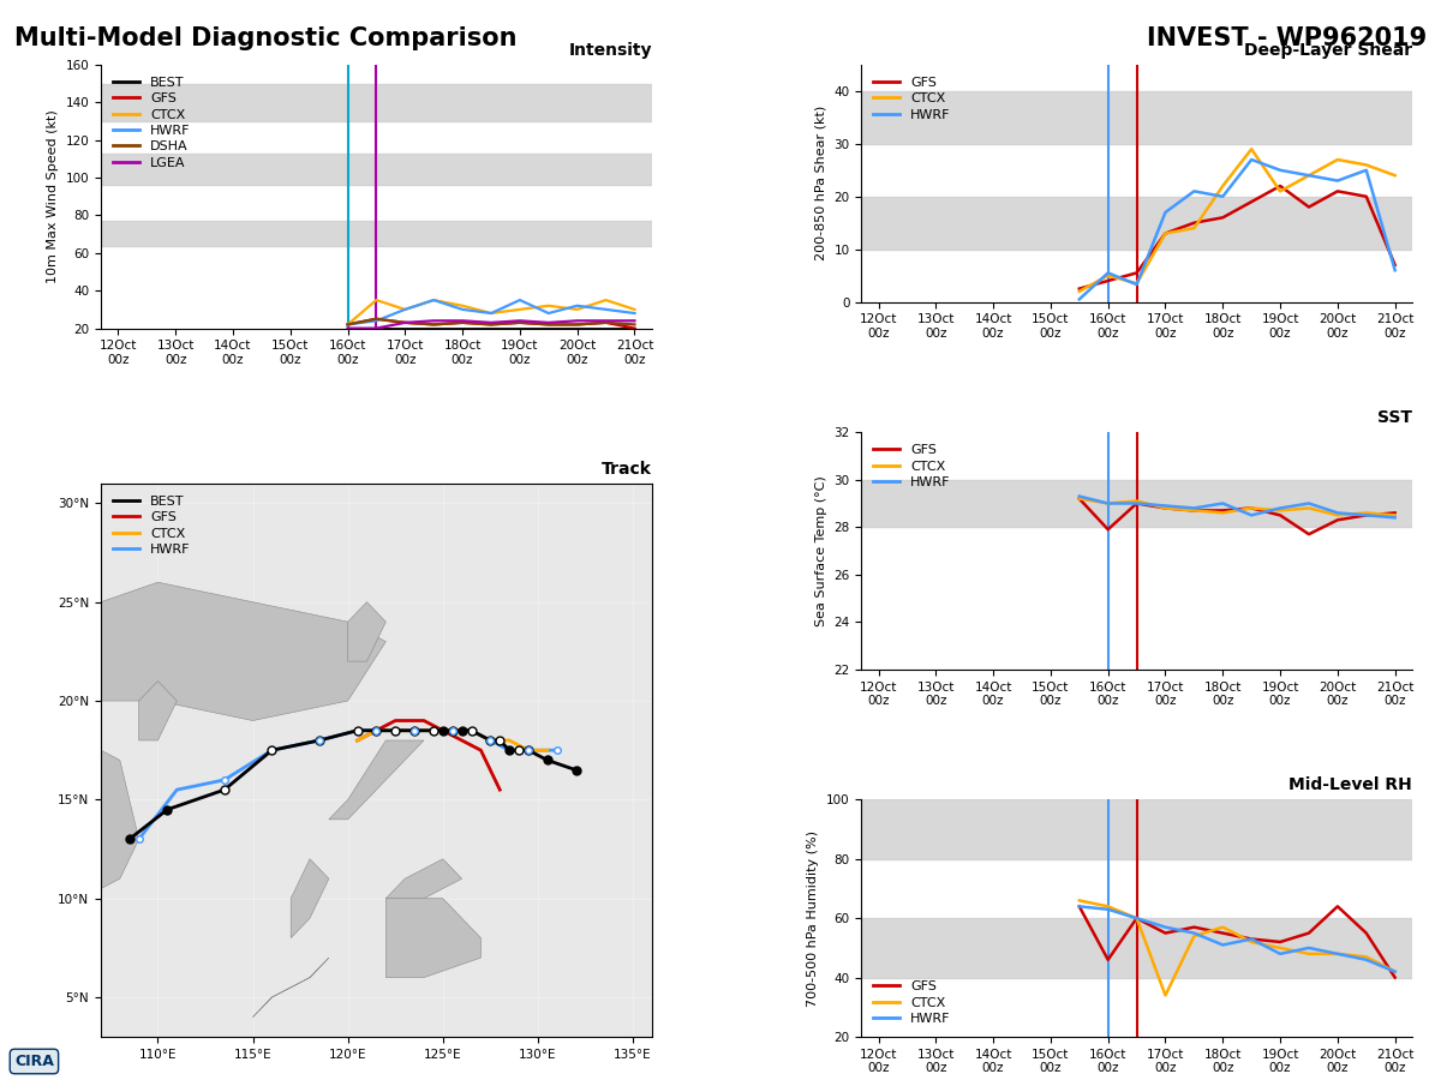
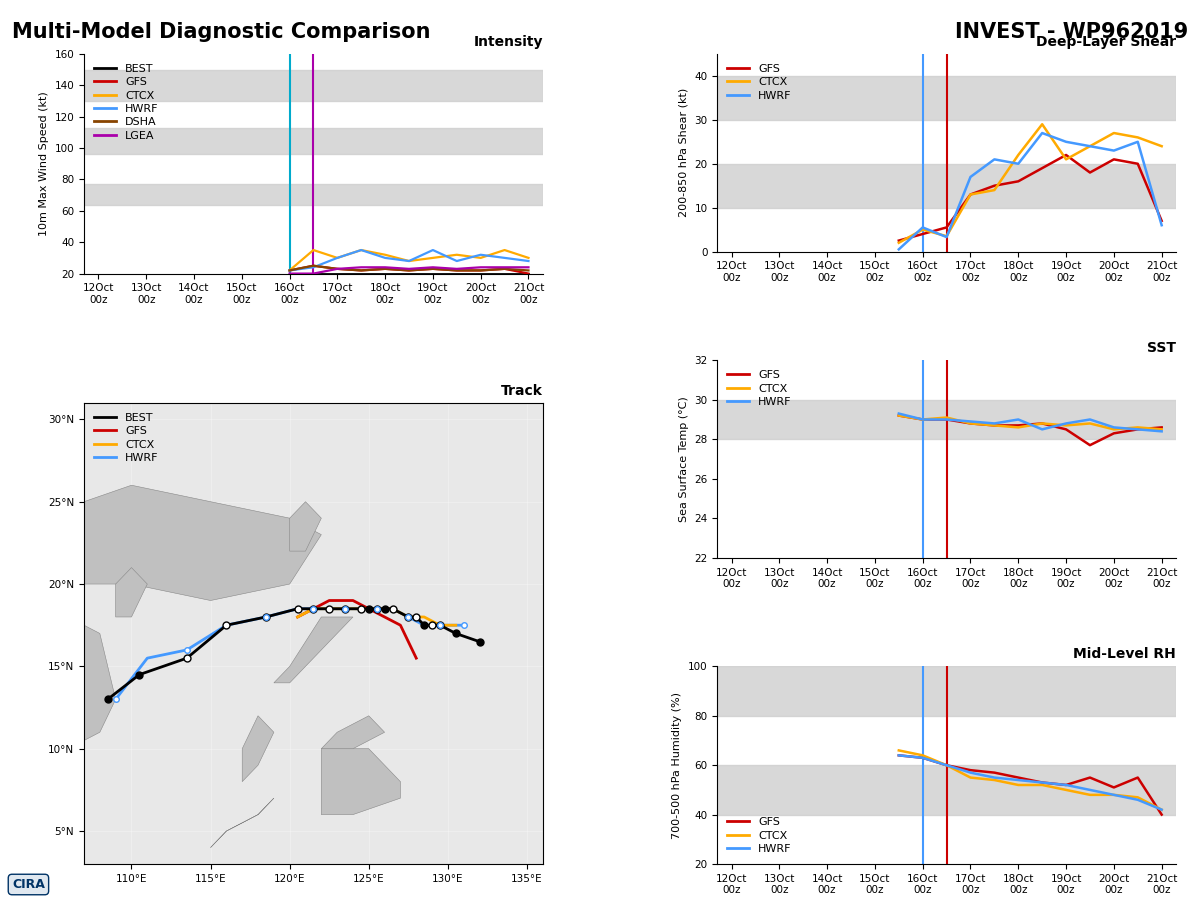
SST/GFS/16Oct 00z: 27.9 -> 29.0
Mid-Level RH/GFS/16Oct 00z: 46 -> 63
Mid-Level RH/GFS/17Oct 00z: 55 -> 58
Mid-Level RH/CTCX/17Oct 00z: 34 -> 55
Mid-Level RH/CTCX/18Oct 00z: 57 -> 52
Mid-Level RH/HWRF/18Oct 00z: 51 -> 54
Mid-Level RH/HWRF/19Oct 00z: 48 -> 52
Mid-Level RH/GFS/20Oct 00z: 64 -> 51
